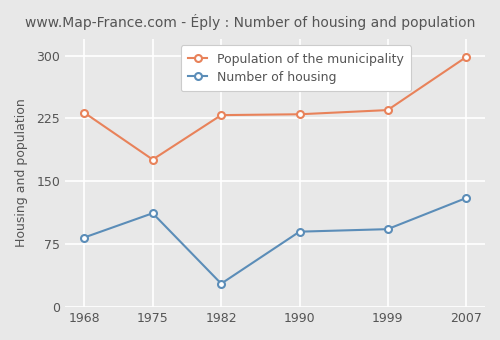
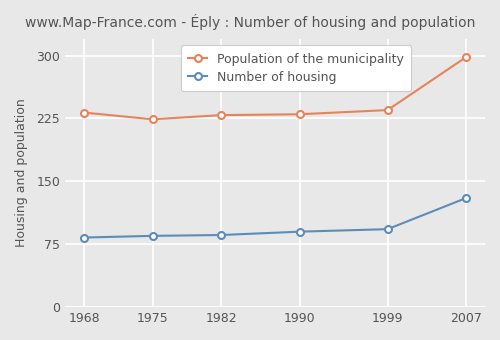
Number of housing/1975: 112 -> 85
Population of the municipality/1975: 176 -> 224
Number of housing/1982: 28 -> 86
